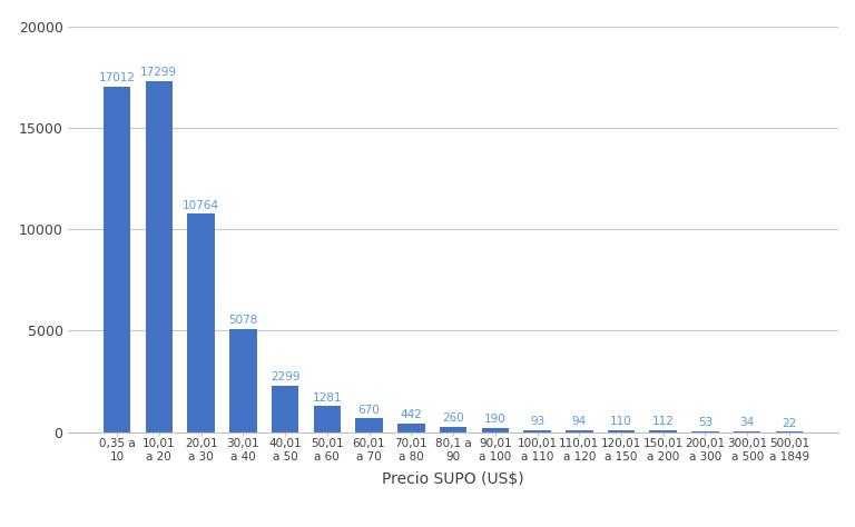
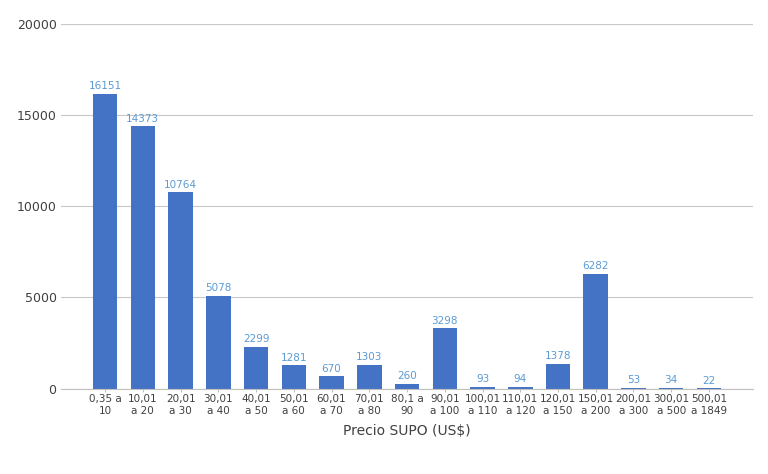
0,35 a 10: 17012 -> 16151
10,01 a 20: 17299 -> 14373
70,01 a 80: 442 -> 1303
90,01 a 100: 190 -> 3298
120,01 a 150: 110 -> 1378
150,01 a 200: 112 -> 6282
